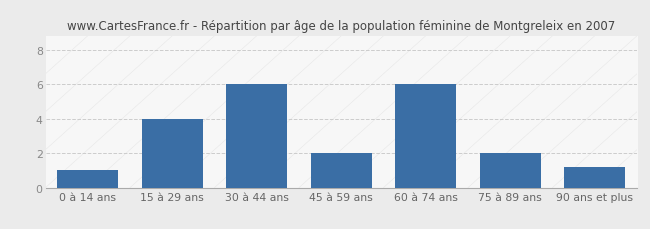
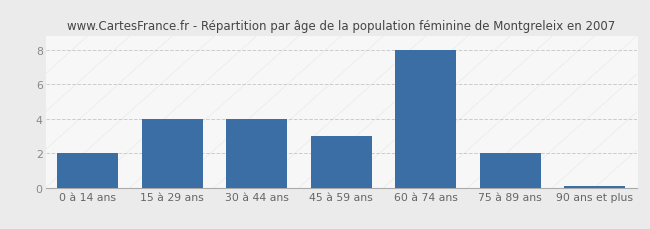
0 à 14 ans: 1.0 -> 2.0
30 à 44 ans: 6.0 -> 4.0
45 à 59 ans: 2.0 -> 3.0
60 à 74 ans: 6.0 -> 8.0
90 ans et plus: 1.2 -> 0.1
